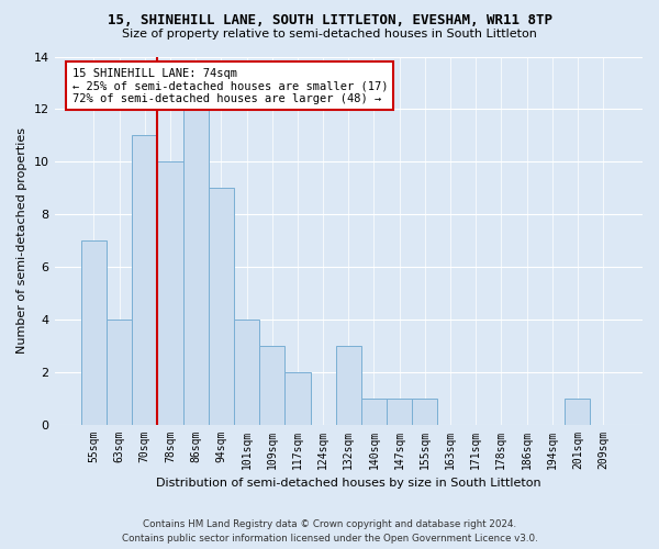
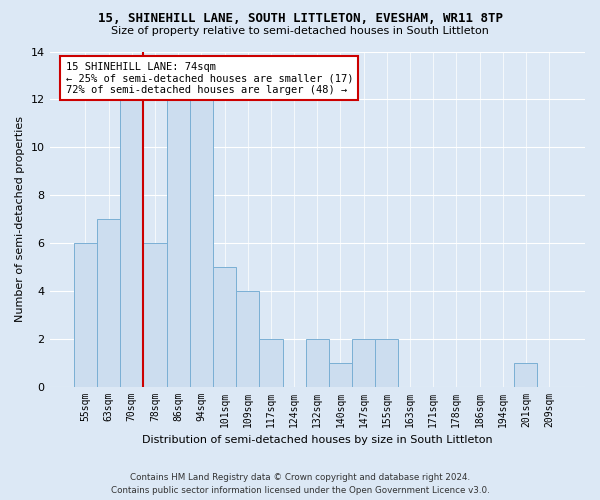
55sqm: 7 -> 6
63sqm: 4 -> 7
70sqm: 11 -> 12
78sqm: 10 -> 6
94sqm: 9 -> 12
101sqm: 4 -> 5
109sqm: 3 -> 4
132sqm: 3 -> 2
147sqm: 1 -> 2
155sqm: 1 -> 2
